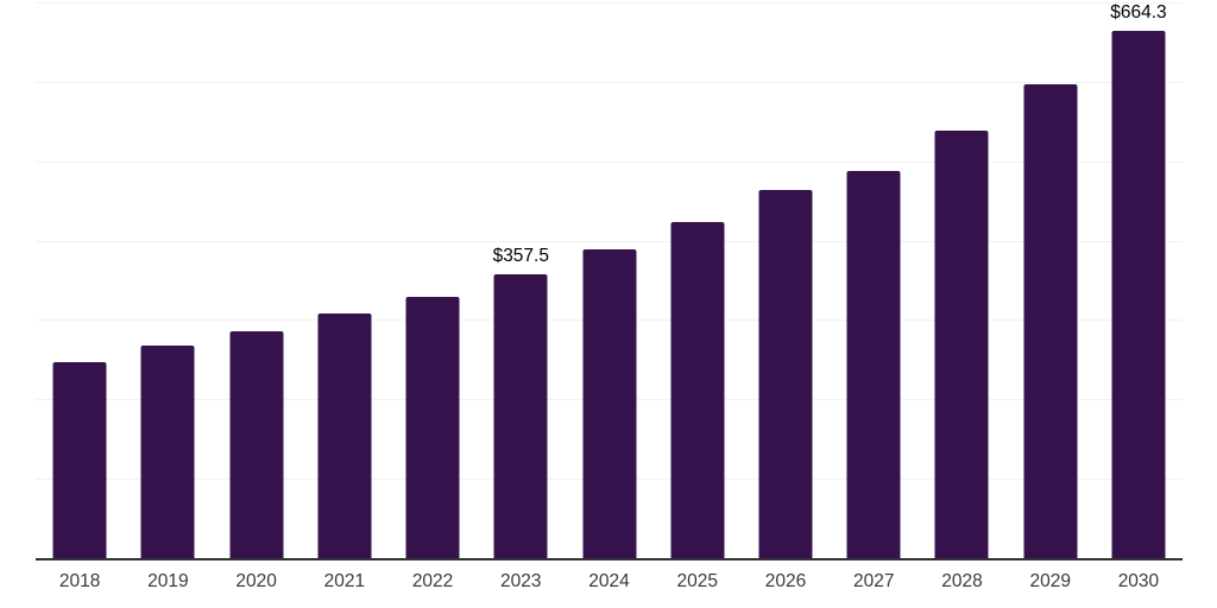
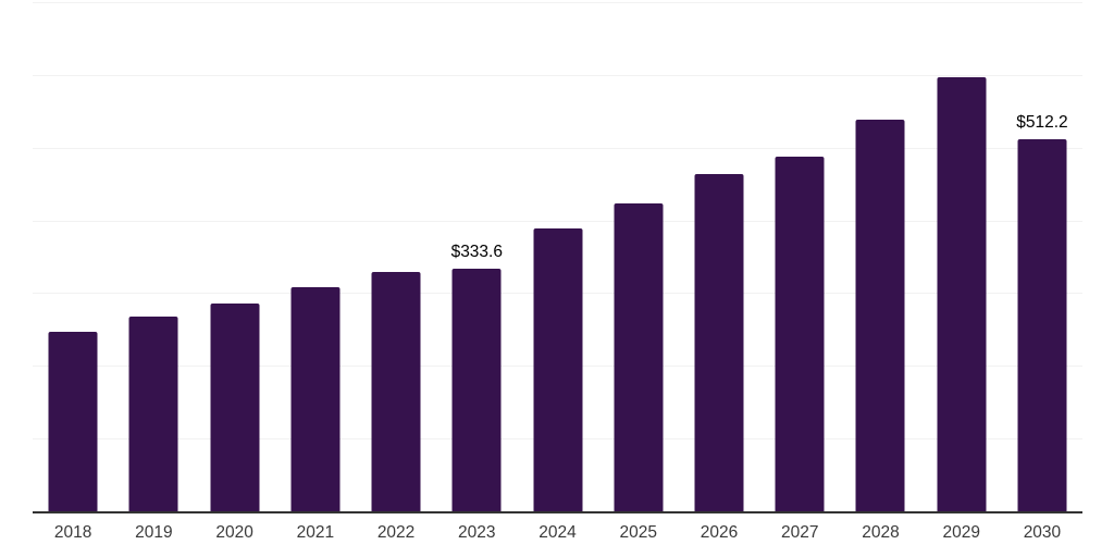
2023: $357.5 -> $333.6
2030: $664.3 -> $512.2
